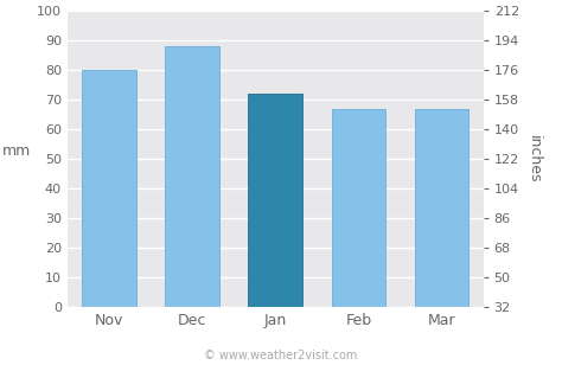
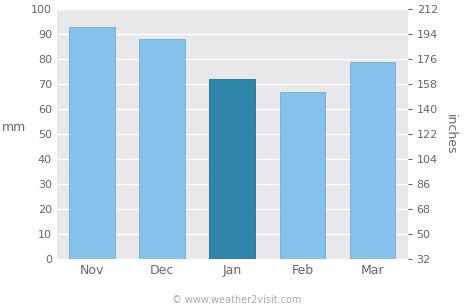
Nov: 80 -> 93
Mar: 67 -> 79
